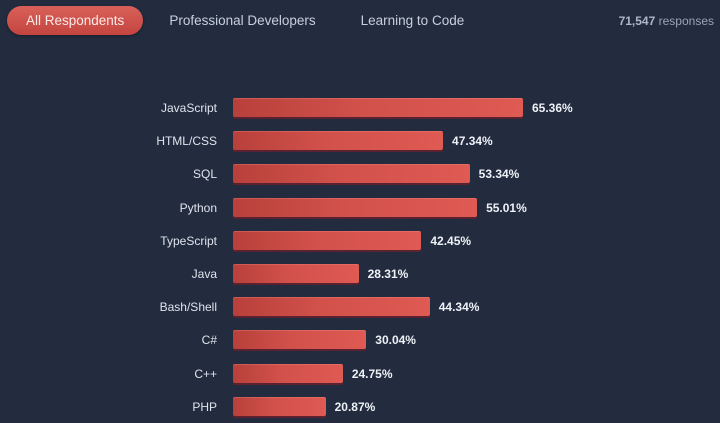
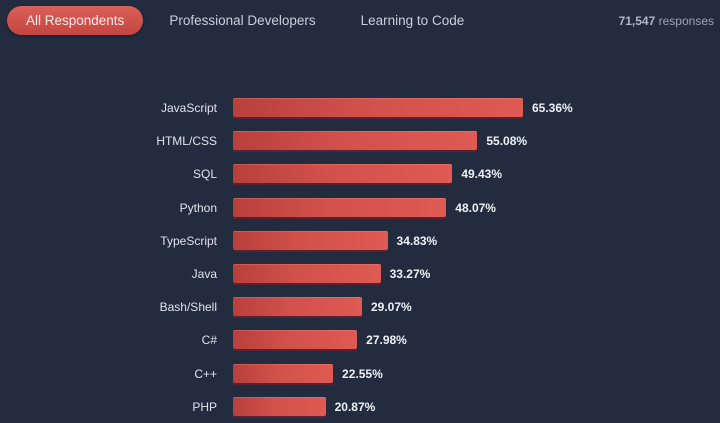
HTML/CSS: 47.34% -> 55.08%
SQL: 53.34% -> 49.43%
Python: 55.01% -> 48.07%
TypeScript: 42.45% -> 34.83%
Java: 28.31% -> 33.27%
Bash/Shell: 44.34% -> 29.07%
C#: 30.04% -> 27.98%
C++: 24.75% -> 22.55%
